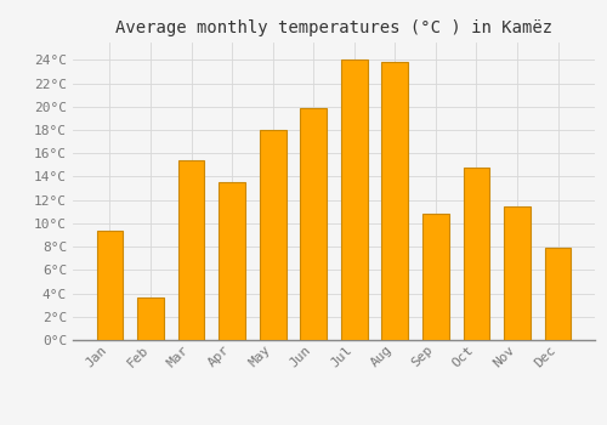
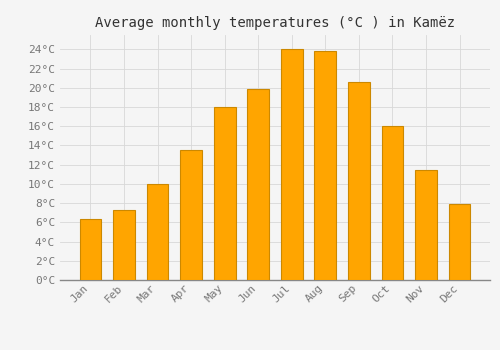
Jan: 9.4°C -> 6.4°C
Feb: 3.6°C -> 7.3°C
Mar: 15.4°C -> 10.0°C
Sep: 10.8°C -> 20.6°C
Oct: 14.8°C -> 16.0°C
